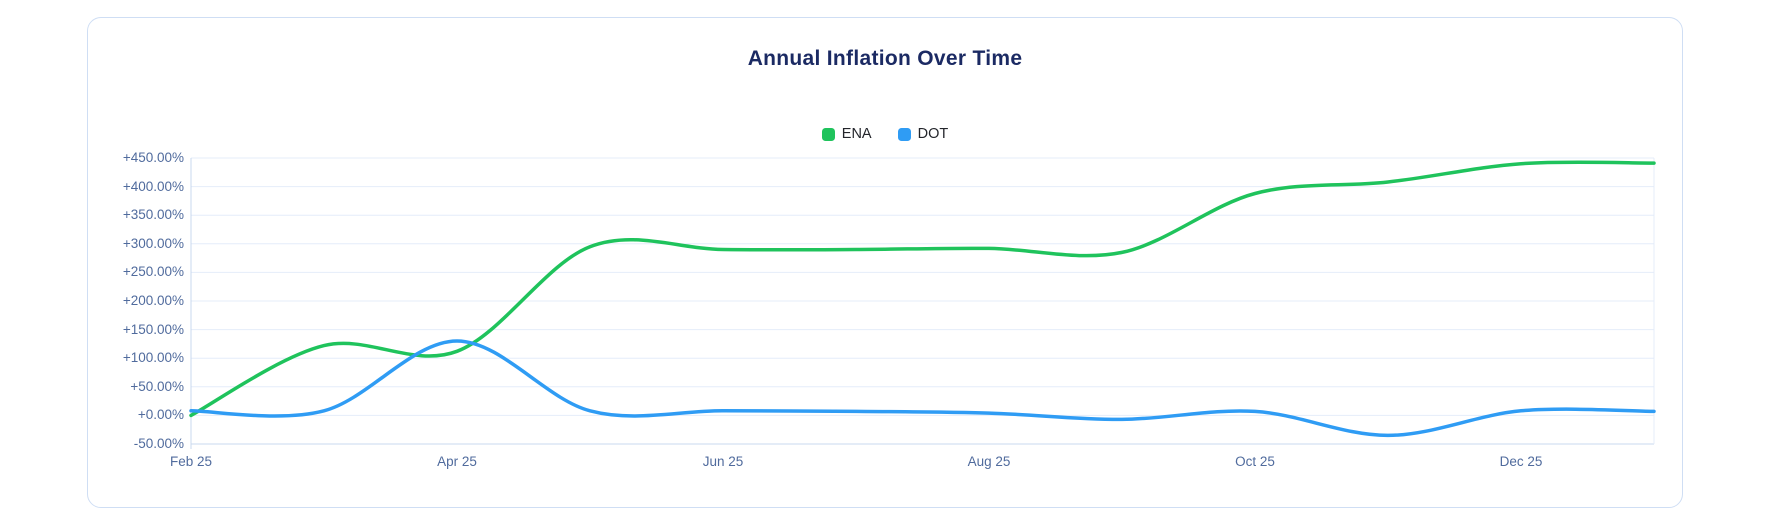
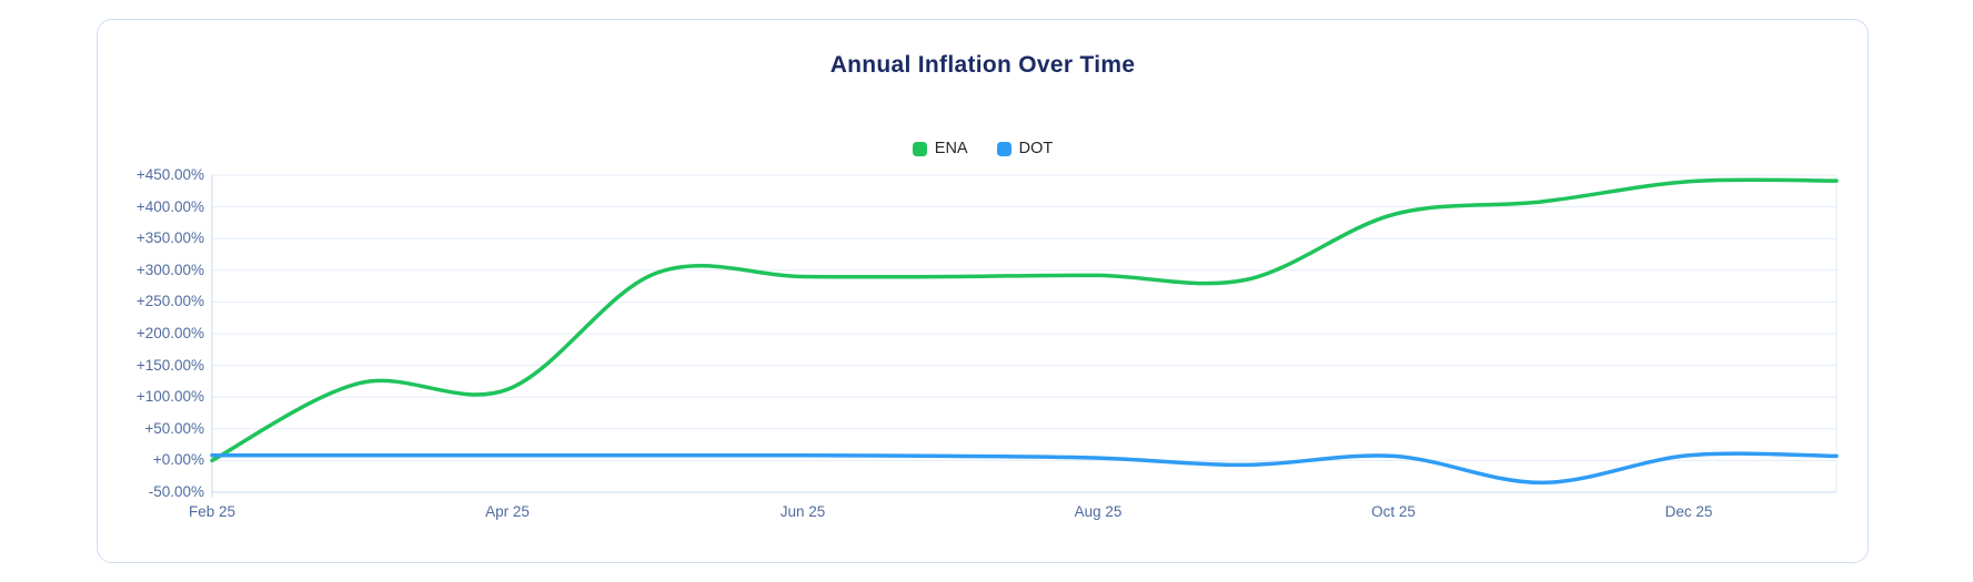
DOT/Apr 25: 130% -> 10%
